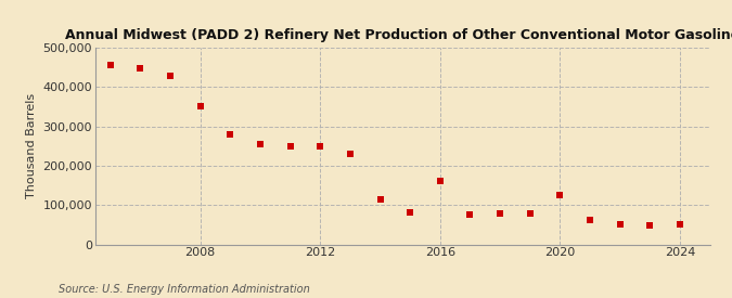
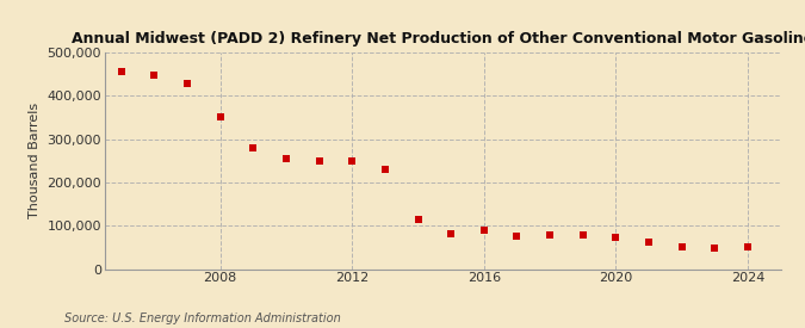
2016: 160,000 -> 90,000
2020: 125,000 -> 74,000
